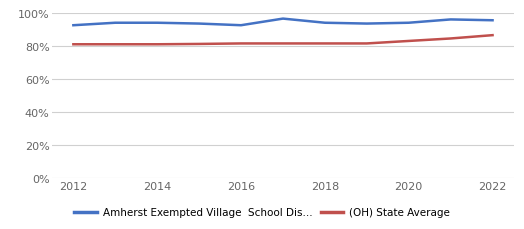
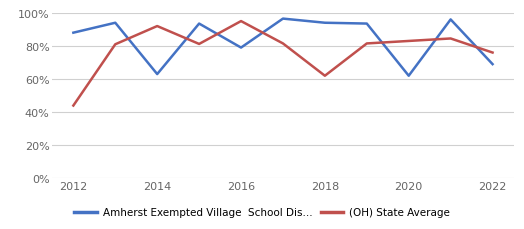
Amherst Exempted Village School Dis.../2012: 93% -> 88%
(OH) State Average/2012: 81% -> 44%
Amherst Exempted Village School Dis.../2014: 94% -> 63%
(OH) State Average/2014: 81% -> 92%
Amherst Exempted Village School Dis.../2016: 93% -> 79%
(OH) State Average/2016: 81% -> 95%
(OH) State Average/2018: 81% -> 62%
Amherst Exempted Village School Dis.../2020: 94% -> 62%
Amherst Exempted Village School Dis.../2022: 95% -> 69%
(OH) State Average/2022: 86% -> 76%
